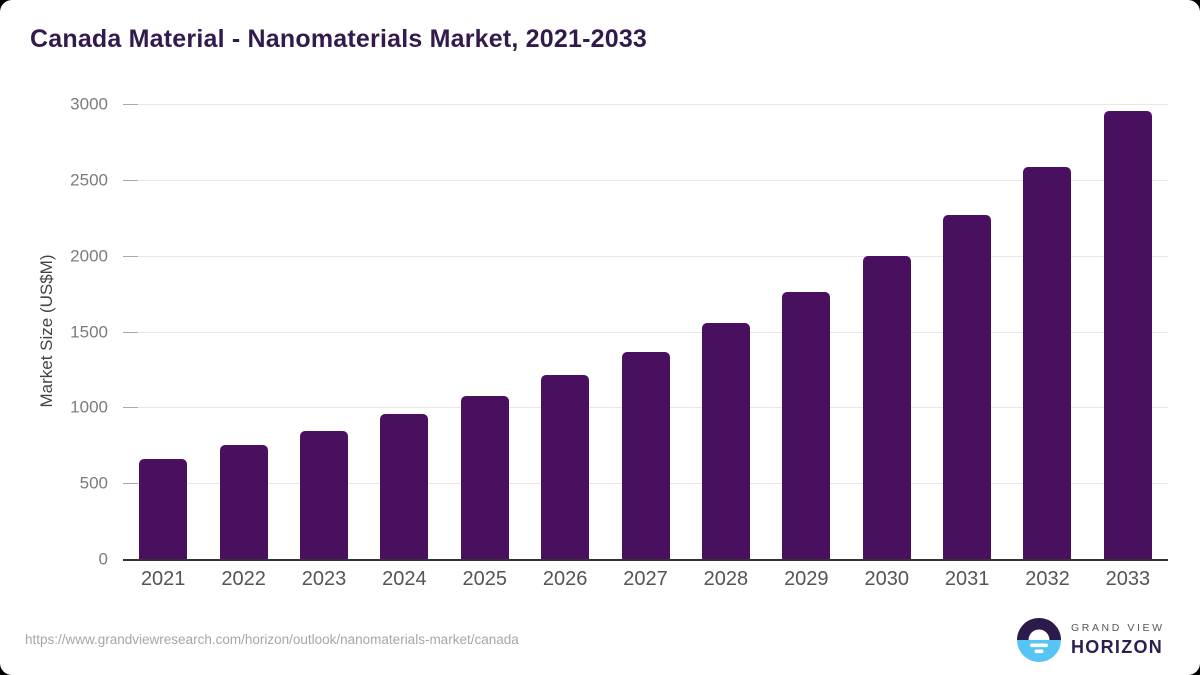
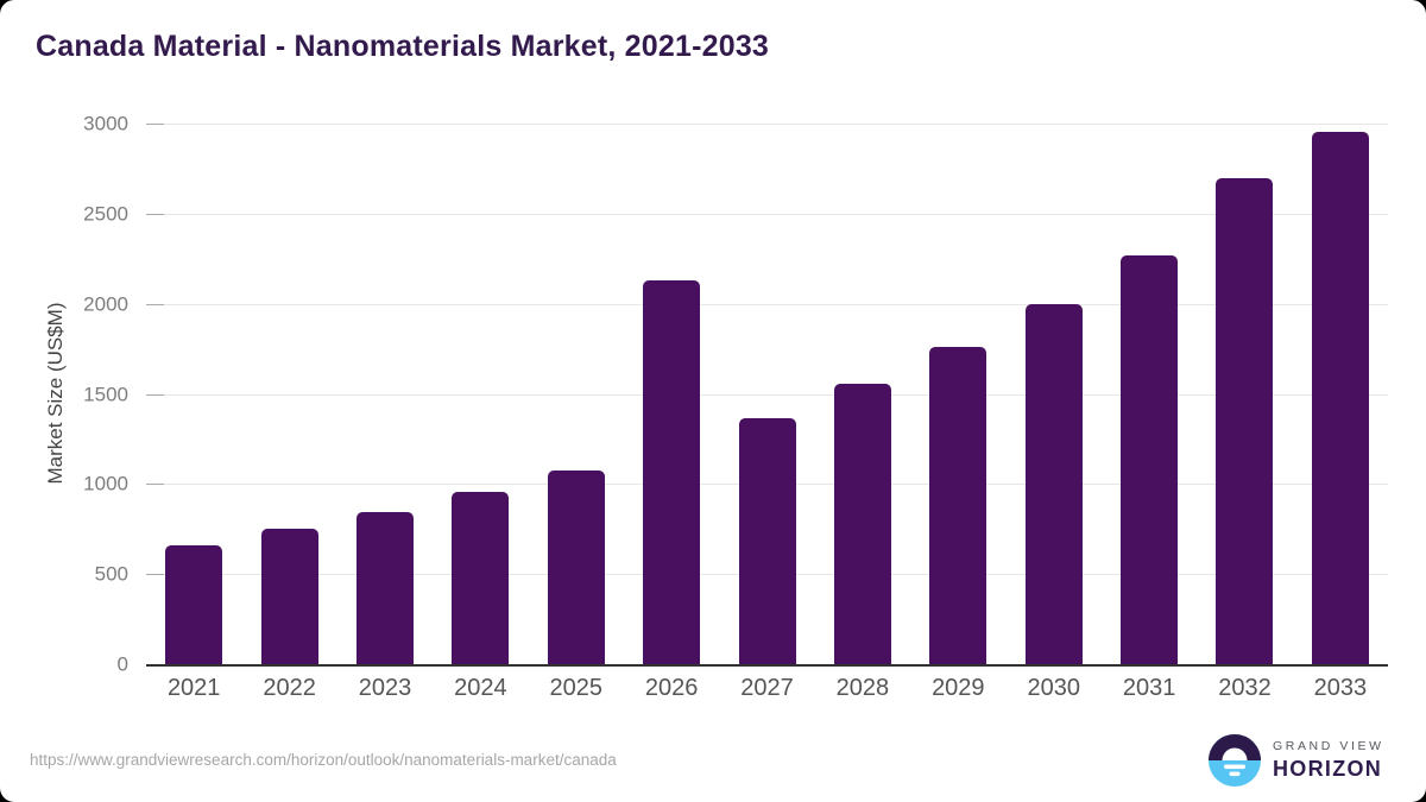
2026: 1210 -> 2130
2032: 2580 -> 2700
